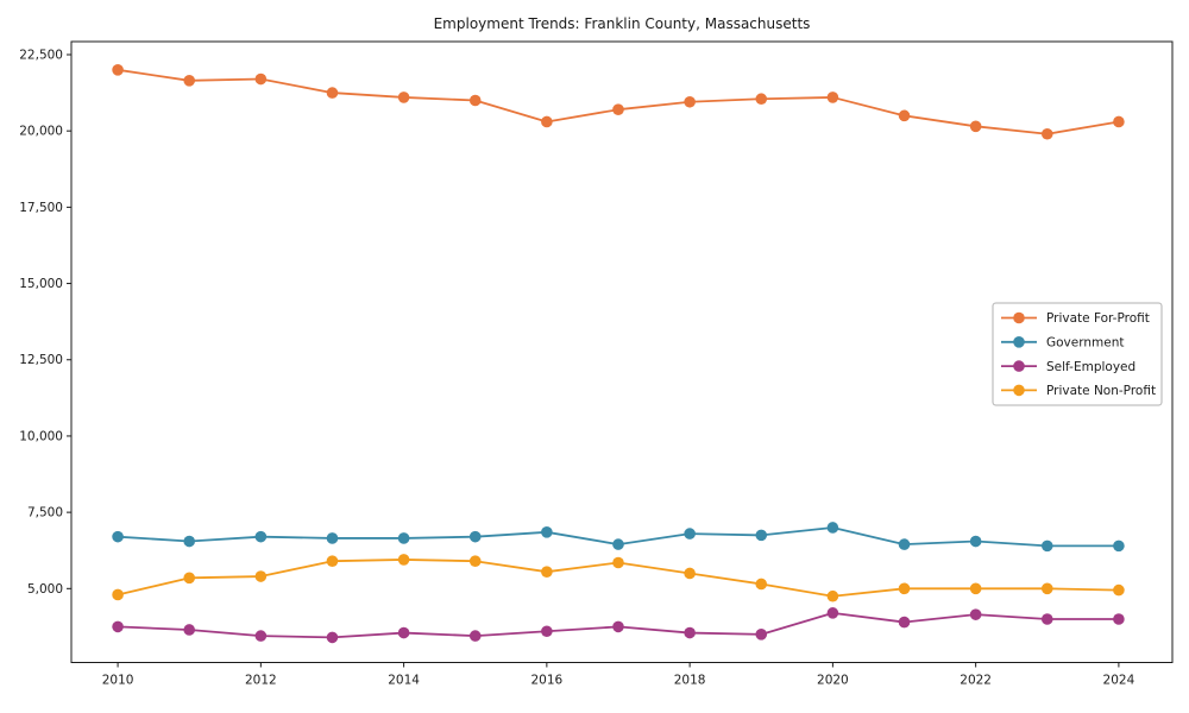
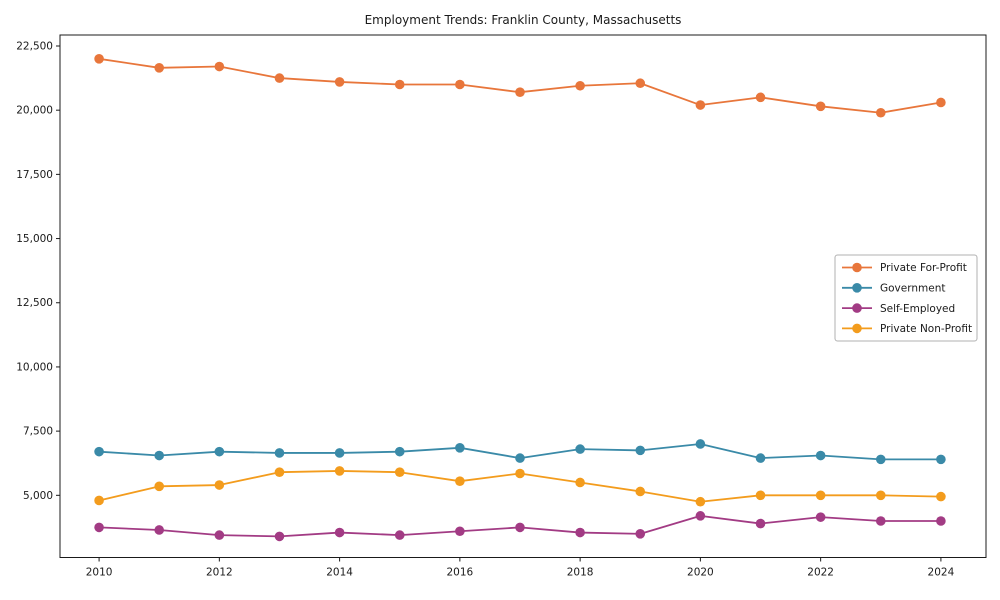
Private For-Profit/2016: 20300 -> 21000
Private For-Profit/2020: 21100 -> 20200
